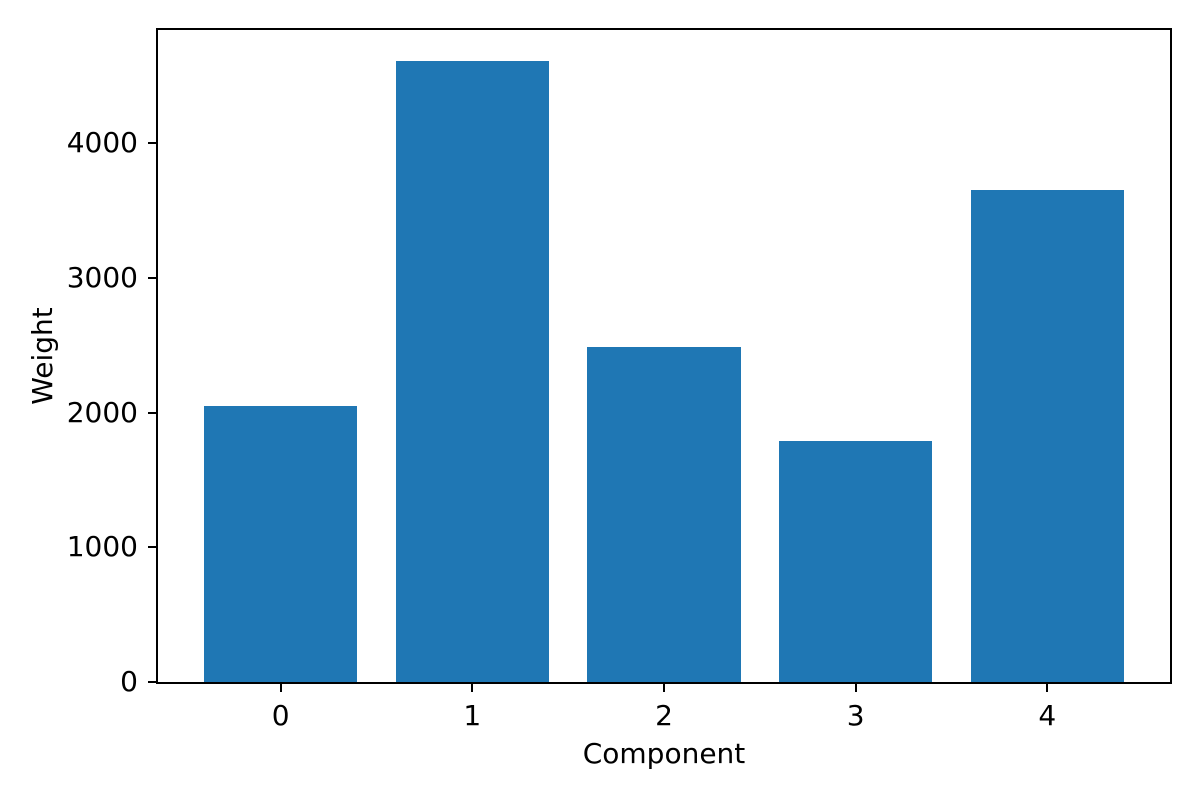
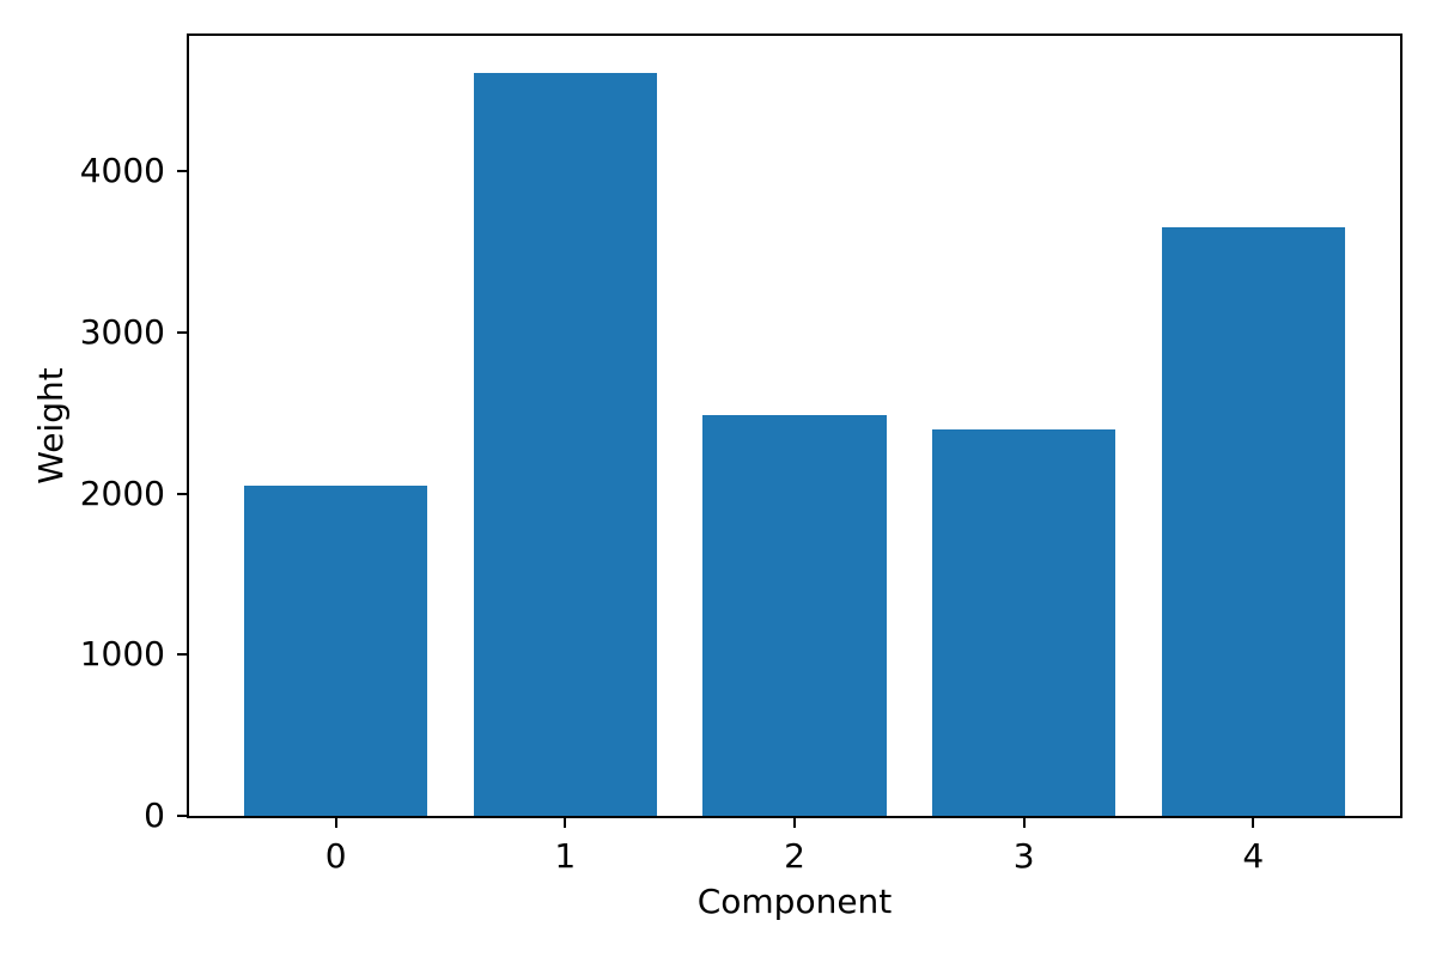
3: 1790 -> 2400
